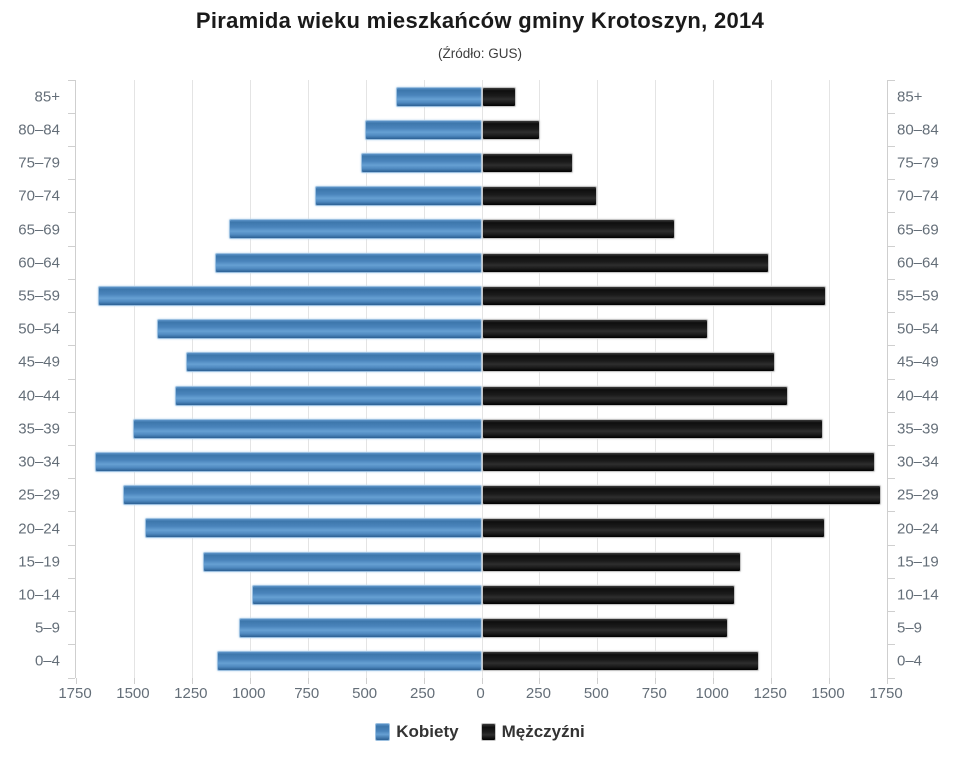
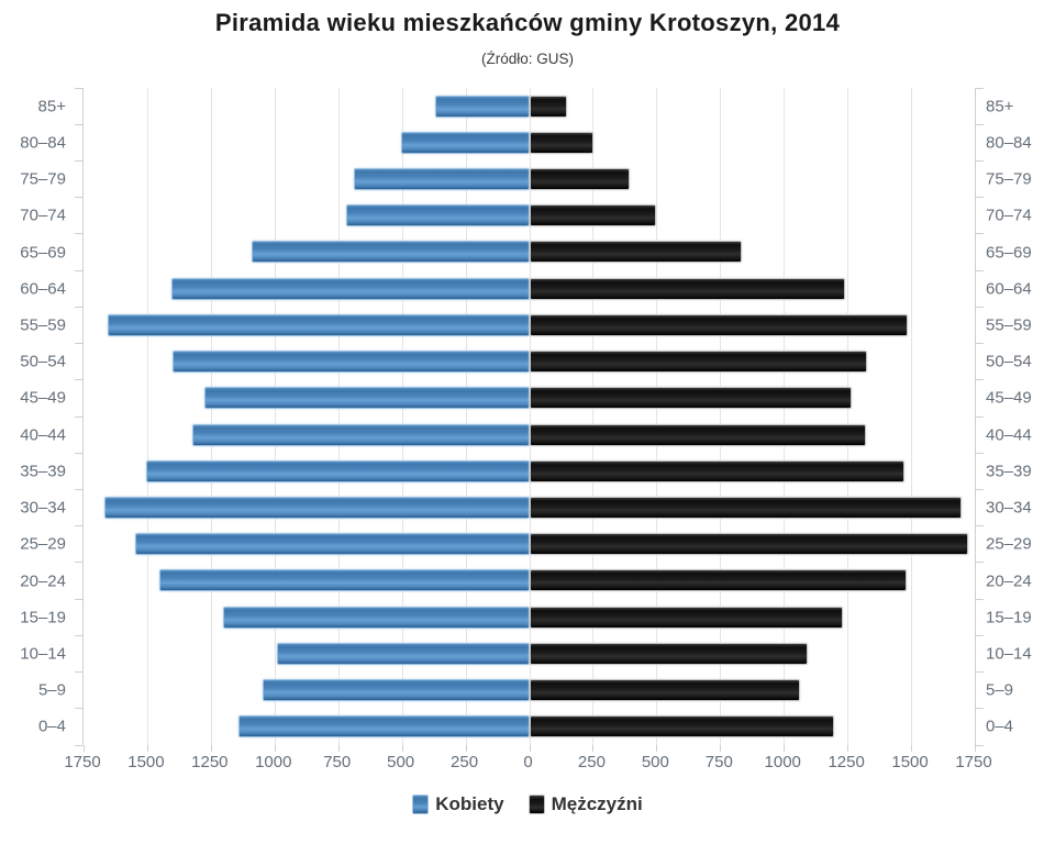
Kobiety/75–79: 510 -> 680
Kobiety/60–64: 1140 -> 1400
Mężczyźni/50–54: 970 -> 1320
Mężczyźni/15–19: 1110 -> 1220
